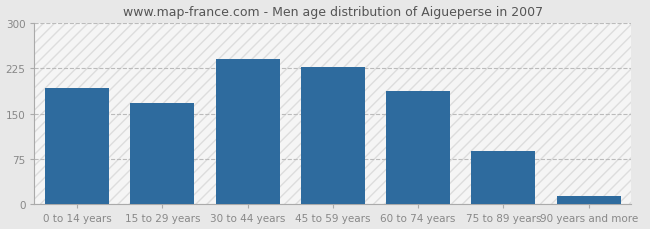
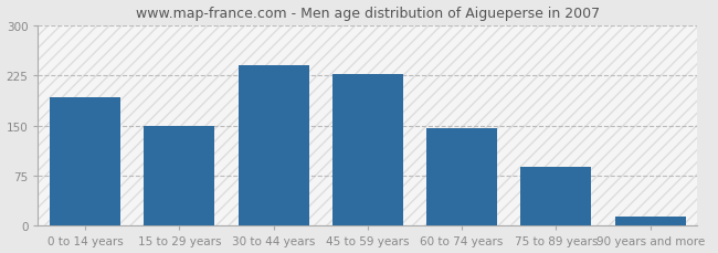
15 to 29 years: 168 -> 150
60 to 74 years: 188 -> 146
